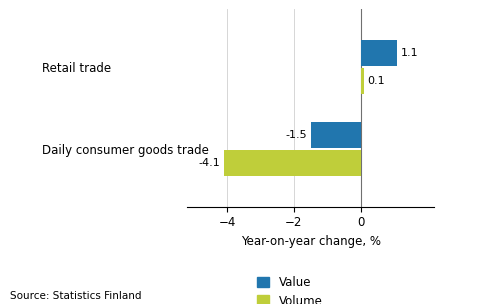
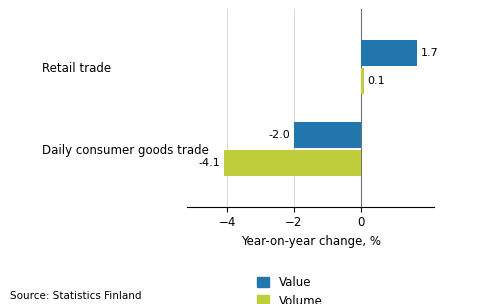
Value/Retail trade: 1.1 -> 1.7
Value/Daily consumer goods trade: -1.5 -> -2.0
